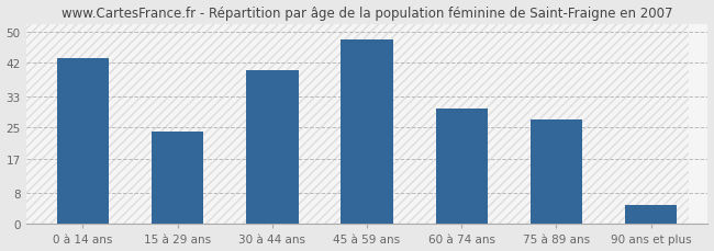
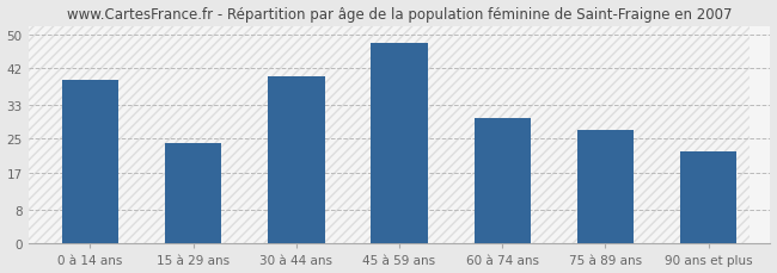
0 à 14 ans: 43 -> 39
90 ans et plus: 5 -> 22
